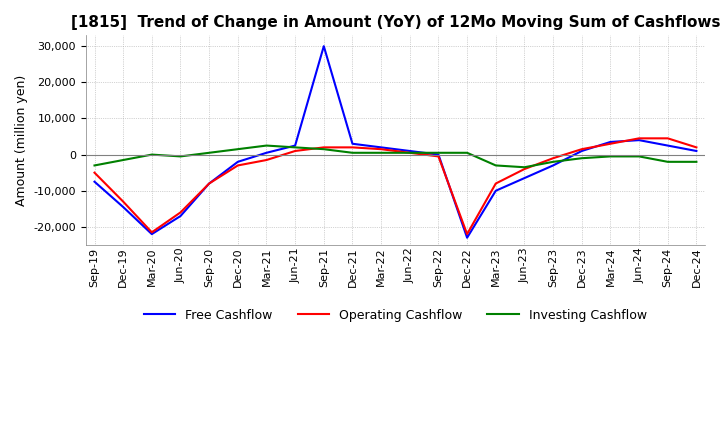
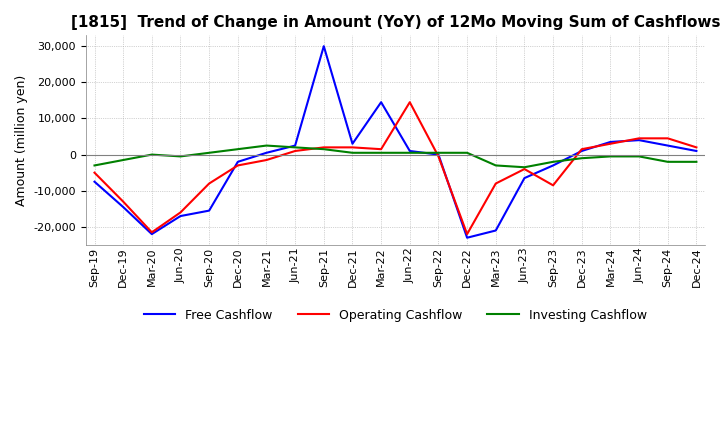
Free Cashflow/Sep-20: -8,000 -> -15,500
Free Cashflow/Mar-22: 2,000 -> 14,500
Operating Cashflow/Jun-22: 500 -> 14,500
Free Cashflow/Mar-23: -10,000 -> -21,000
Operating Cashflow/Sep-23: -1,000 -> -8,500
